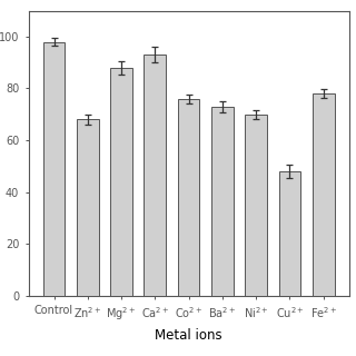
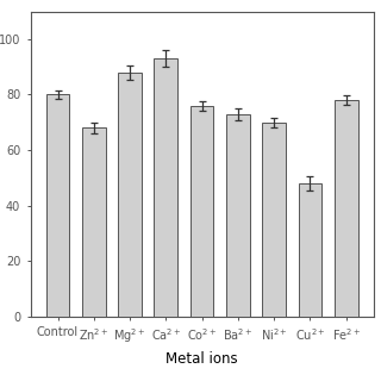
Control: 98 -> 80
